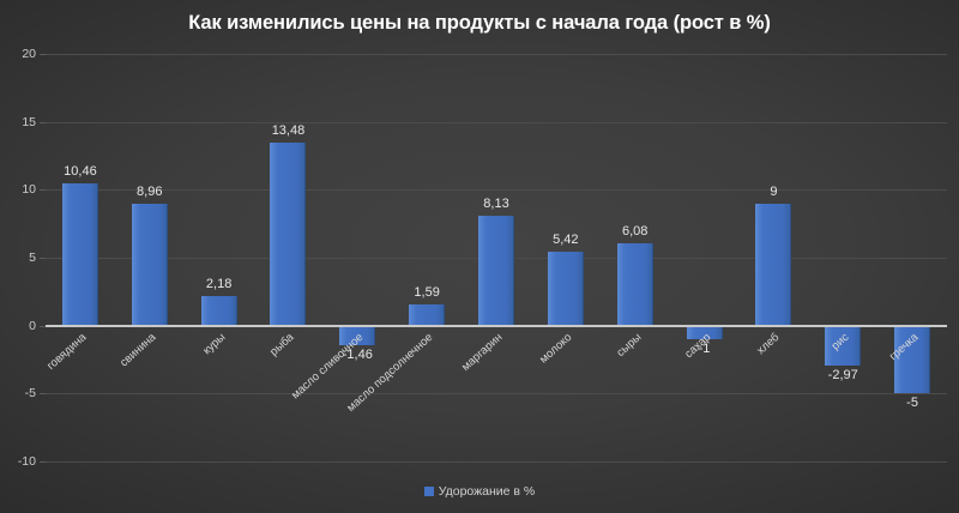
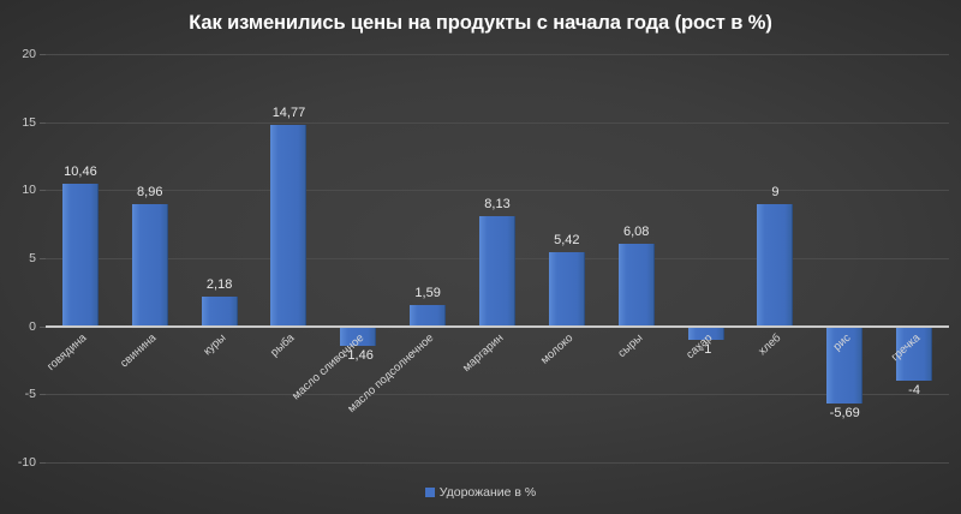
рыба: 13,48 -> 14,77
рис: -2,97 -> -5,69
гречка: -5 -> -4
